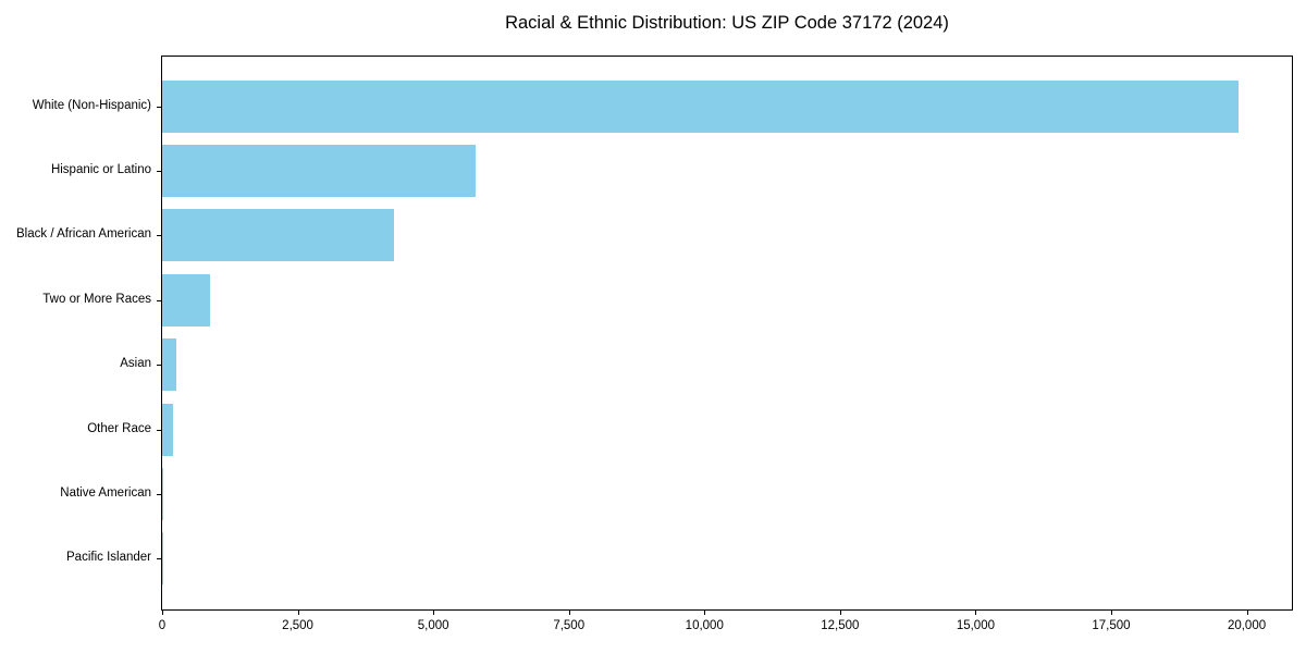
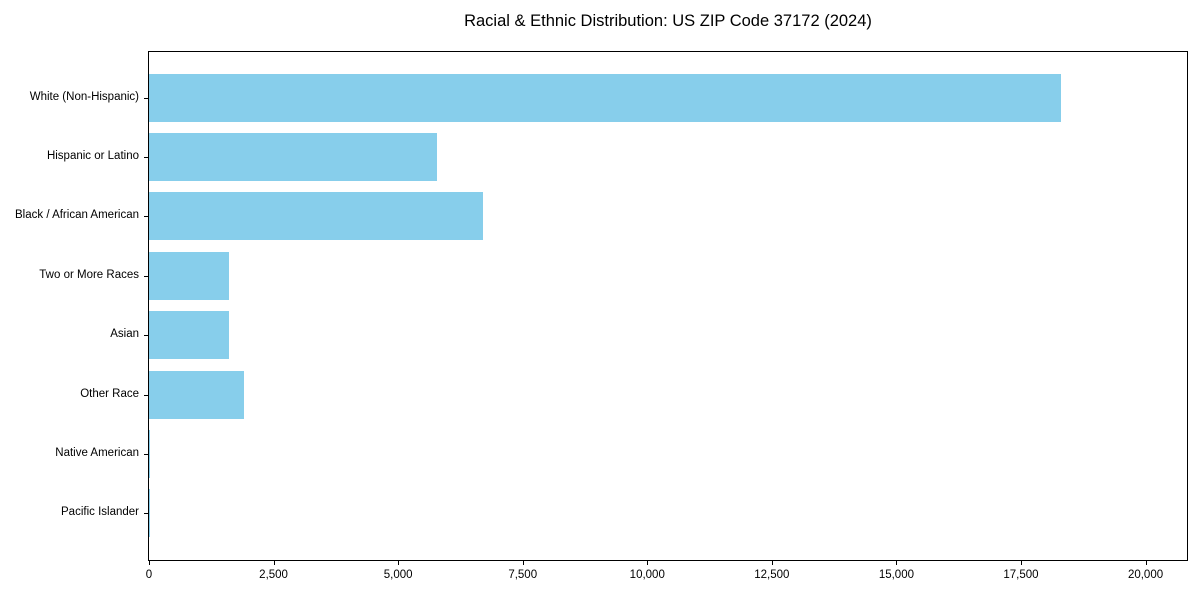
White (Non-Hispanic): 19800 -> 18300
Black / African American: 4300 -> 6700
Two or More Races: 900 -> 1600
Asian: 300 -> 1600
Other Race: 200 -> 1900
